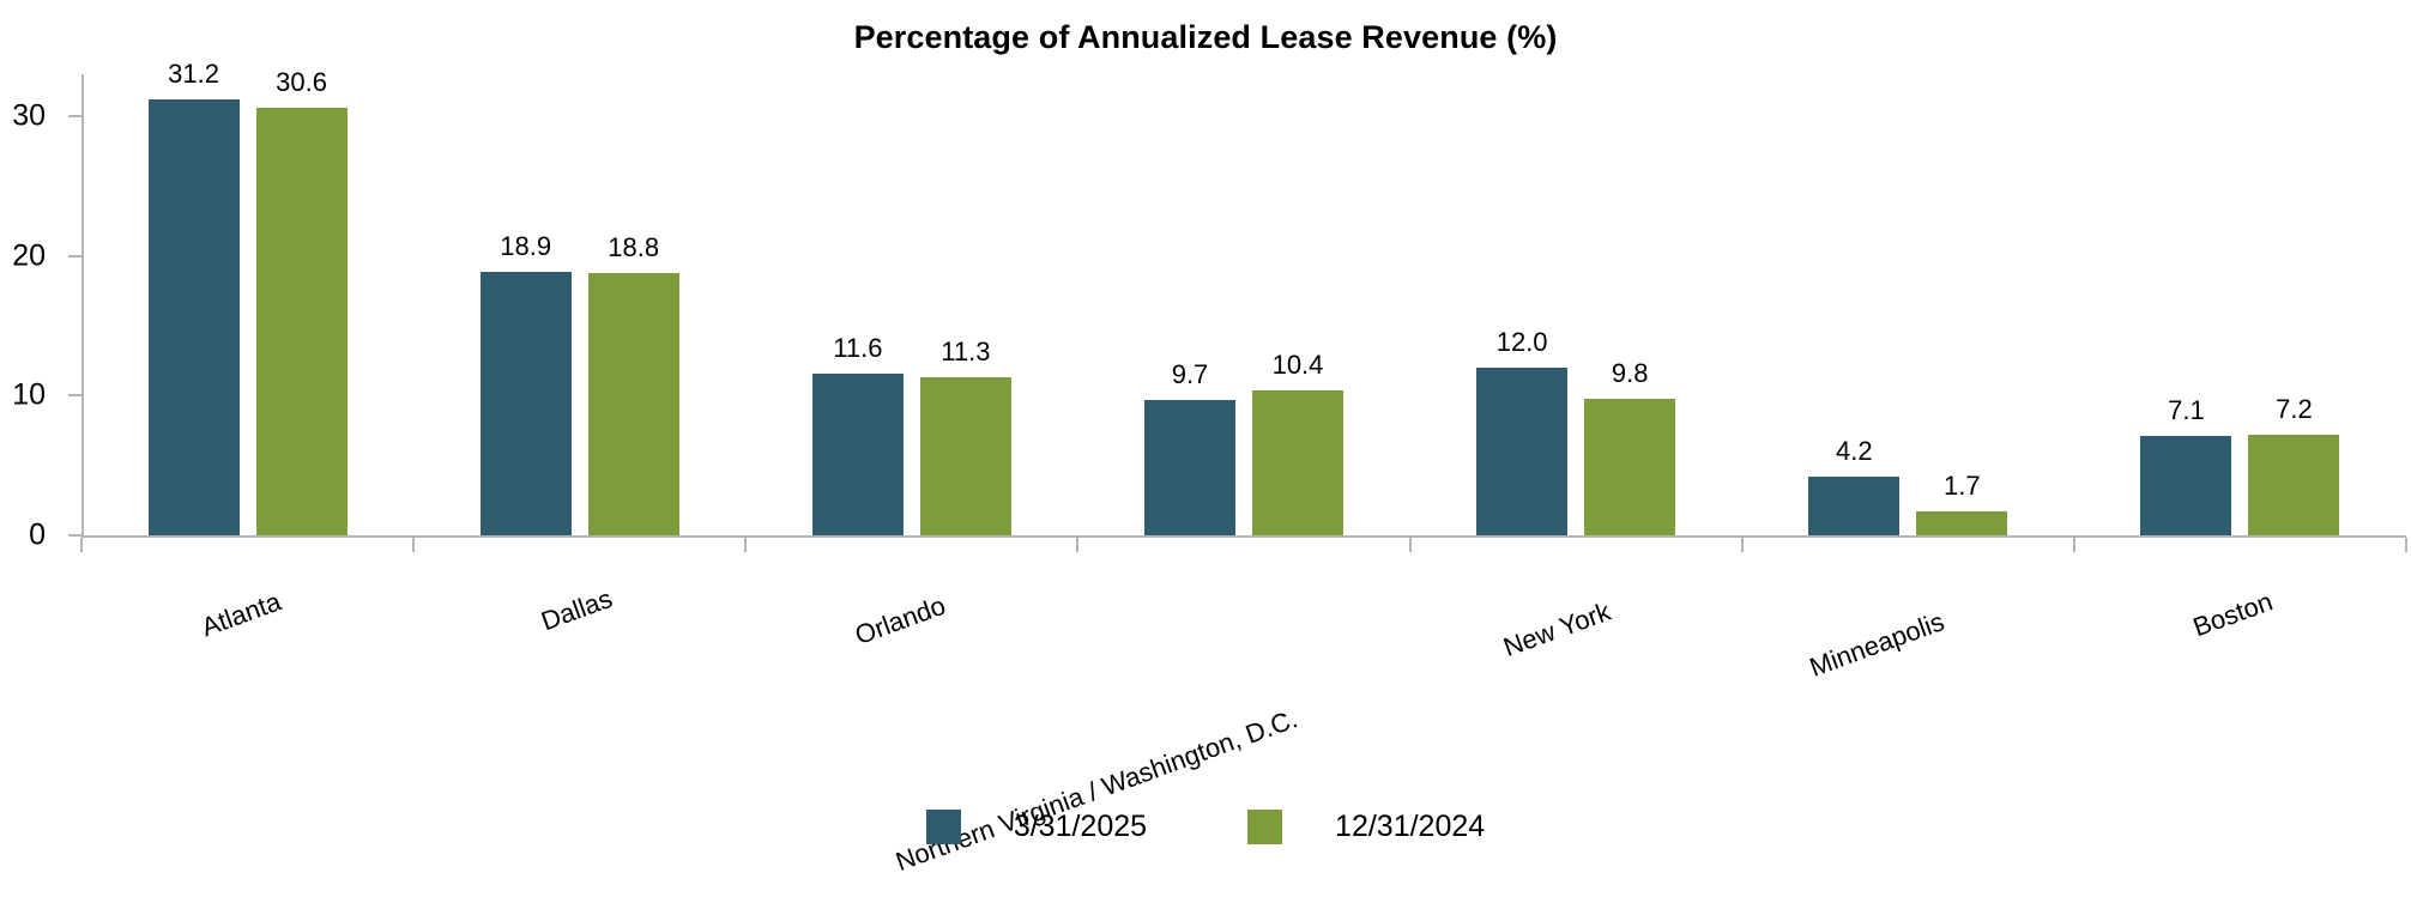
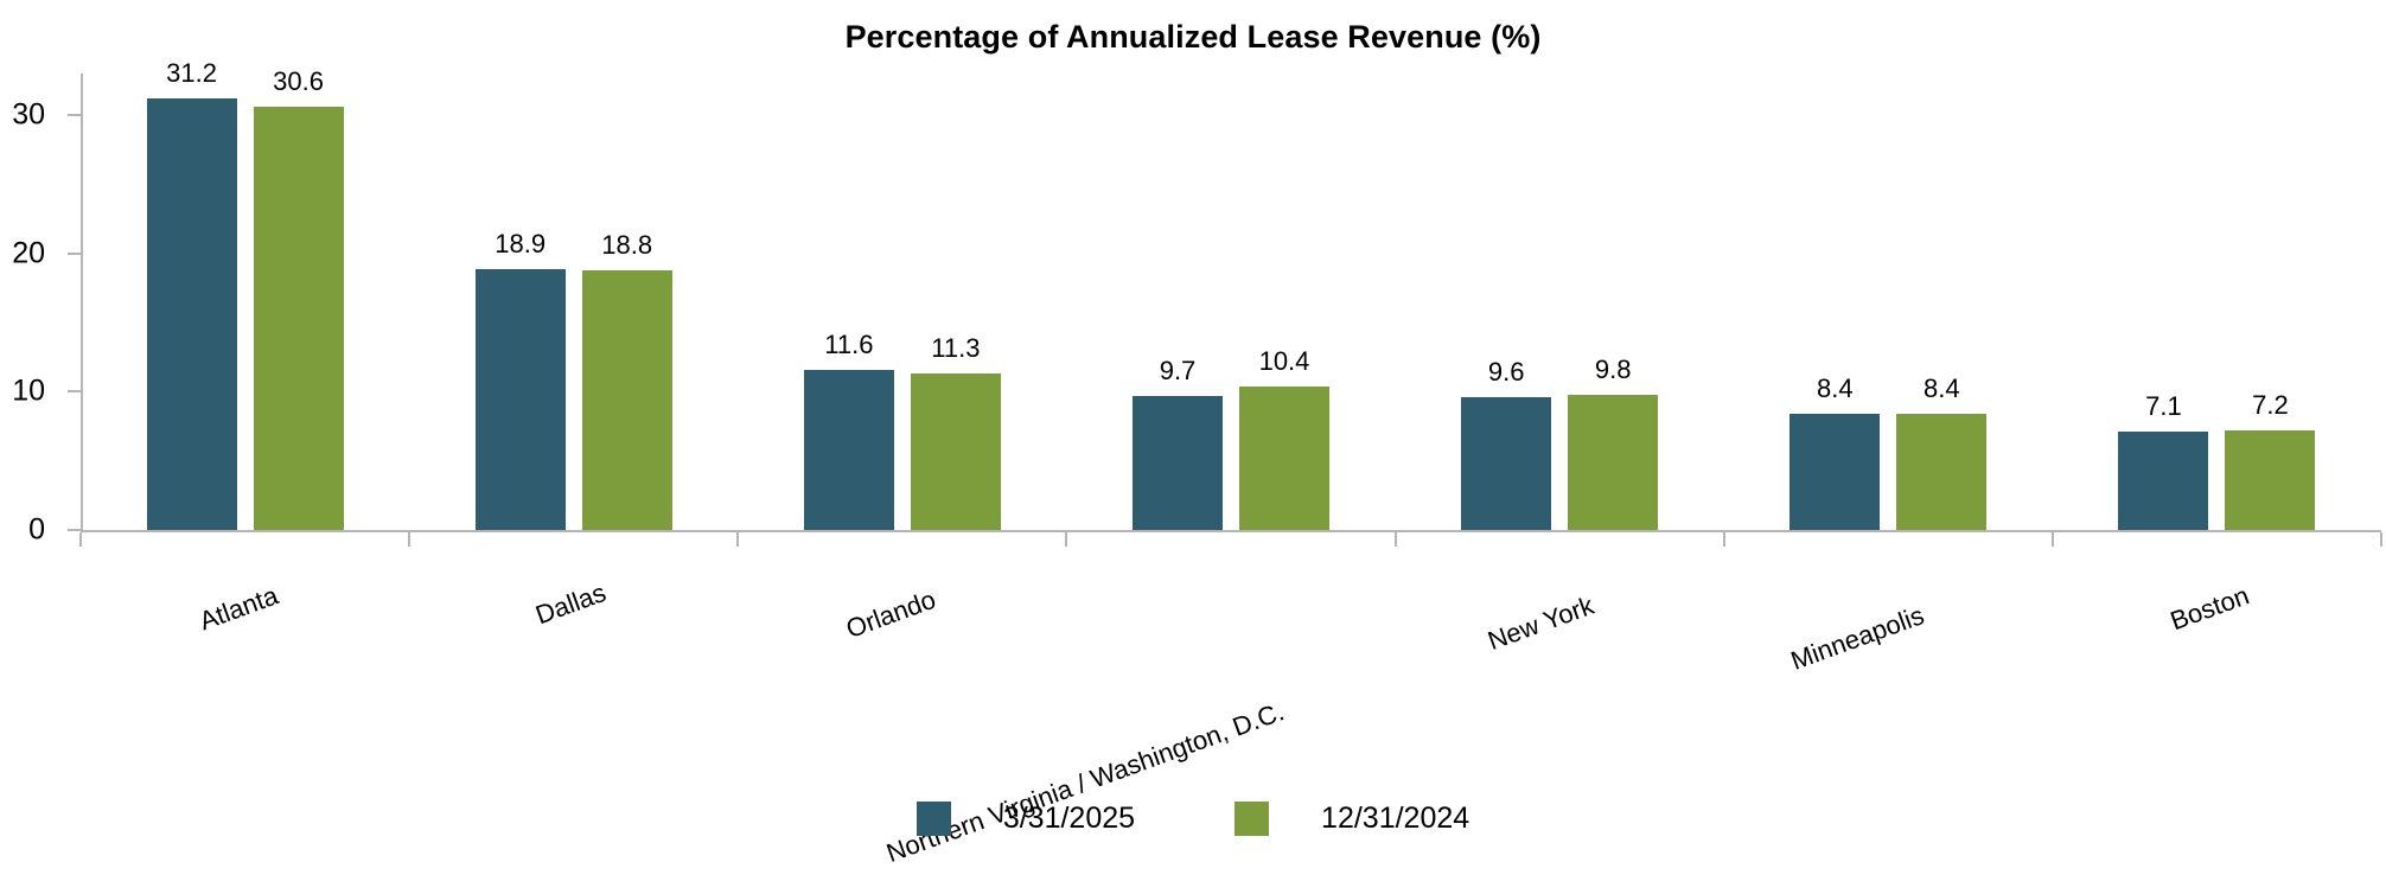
3/31/2025/New York: 12.0 -> 9.6
3/31/2025/Minneapolis: 4.2 -> 8.4
12/31/2024/Minneapolis: 1.7 -> 8.4
